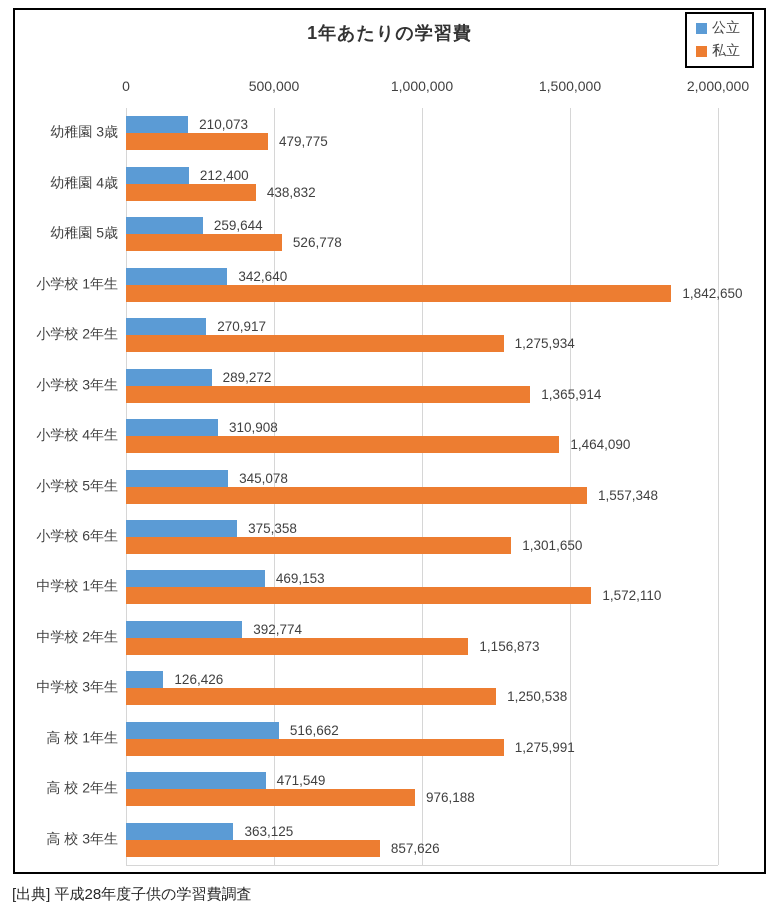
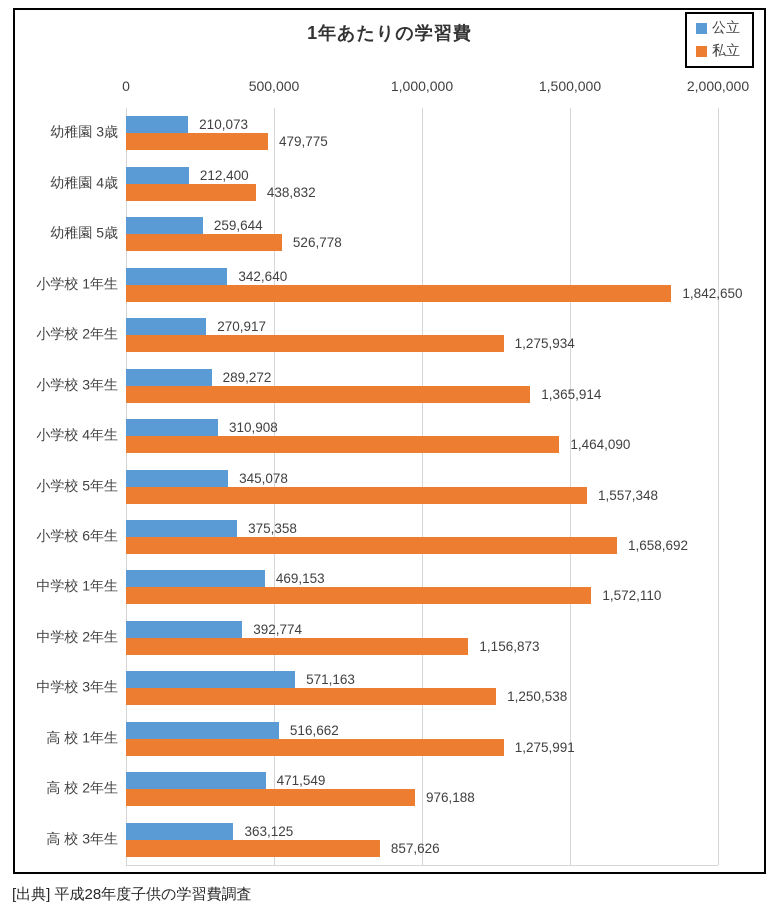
私立/小学校 6年生: 1,301,650 -> 1,658,692
公立/中学校 3年生: 126,426 -> 571,163
